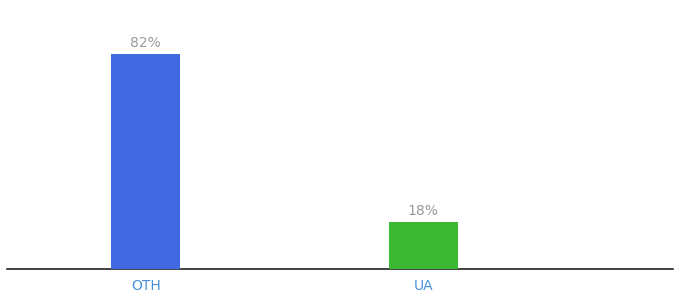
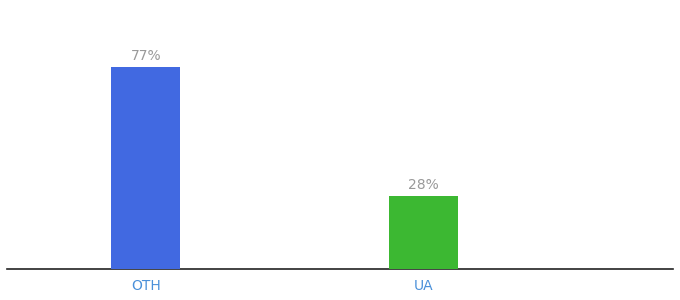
OTH: 82% -> 77%
UA: 18% -> 28%
